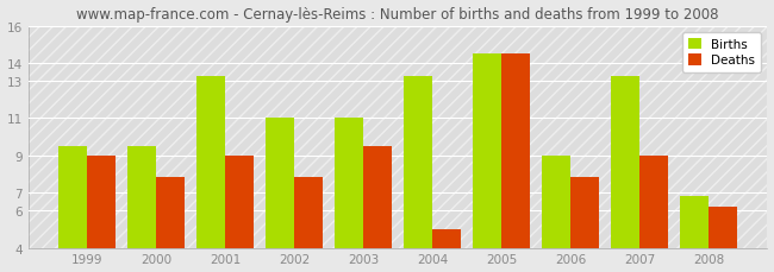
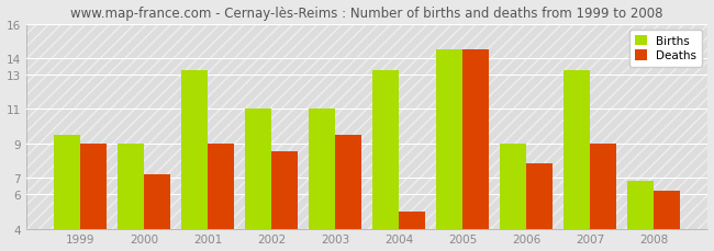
Births/2000: 9.5 -> 9.0
Deaths/2000: 7.8 -> 7.2
Deaths/2002: 7.8 -> 8.5
